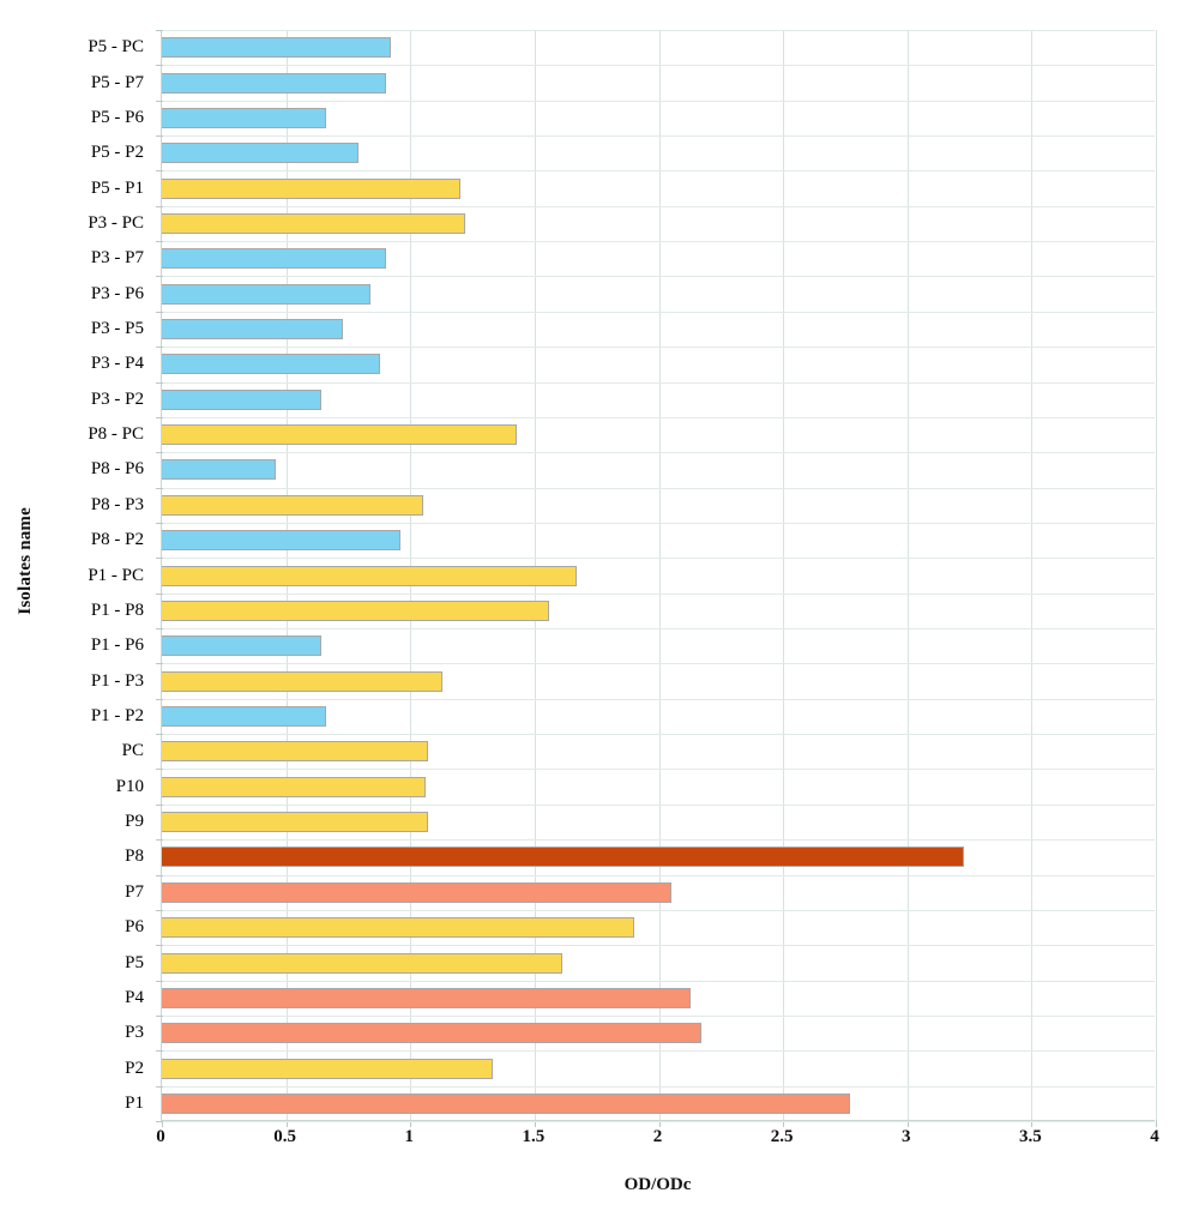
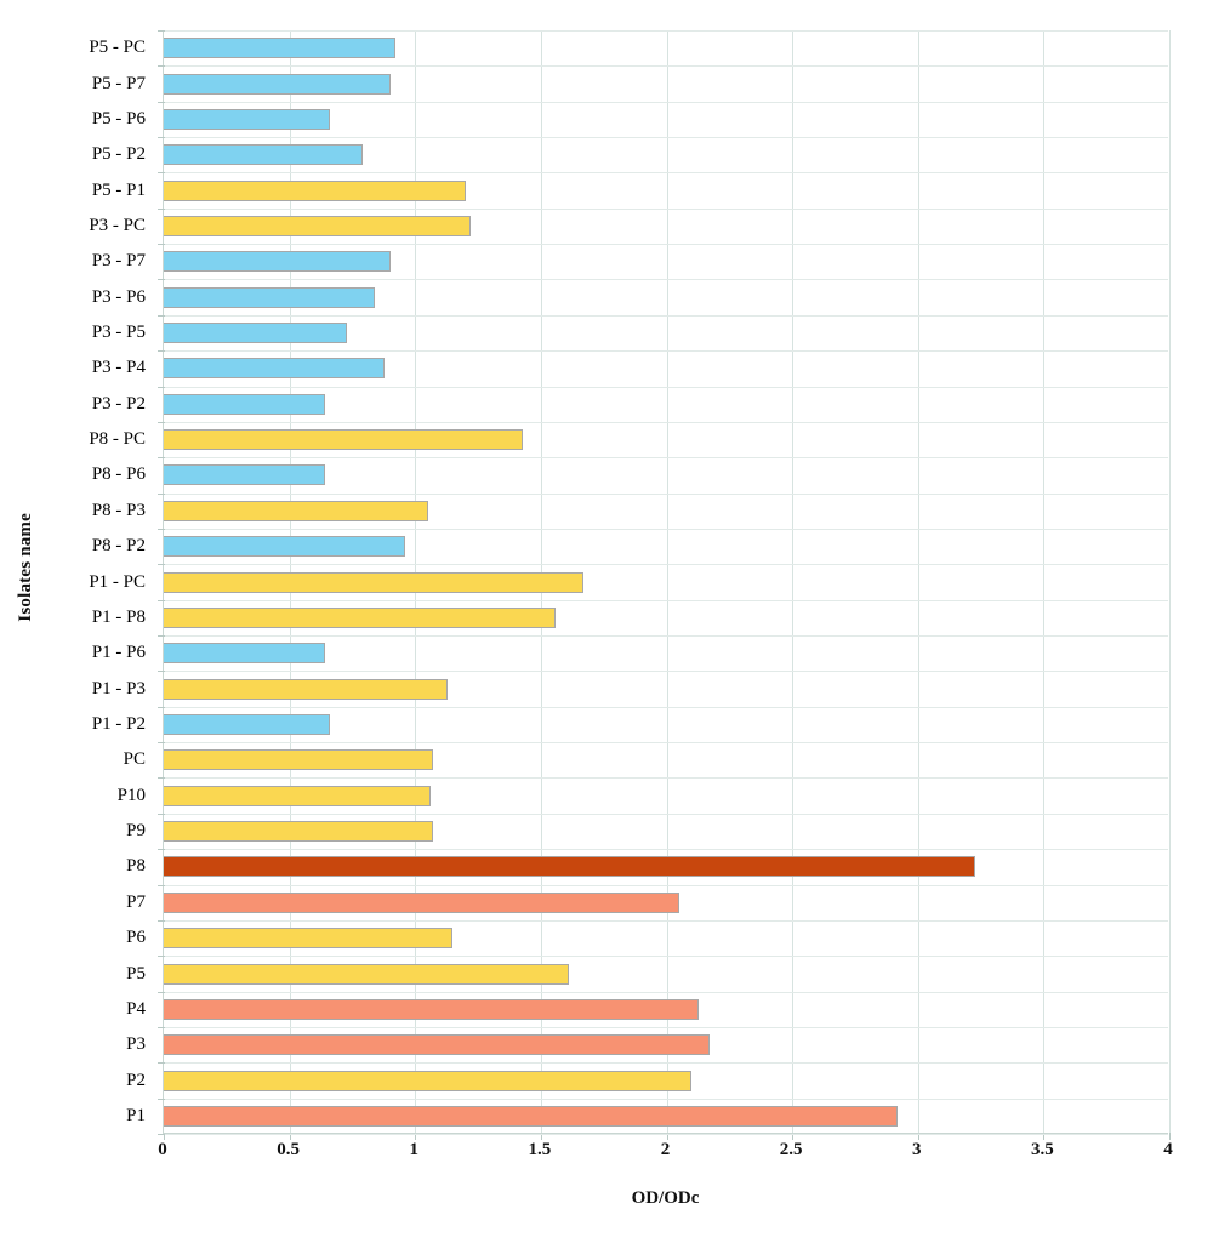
P8 - P6: 0.46 -> 0.64
P6: 1.90 -> 1.15
P2: 1.33 -> 2.10
P1: 2.77 -> 2.92
